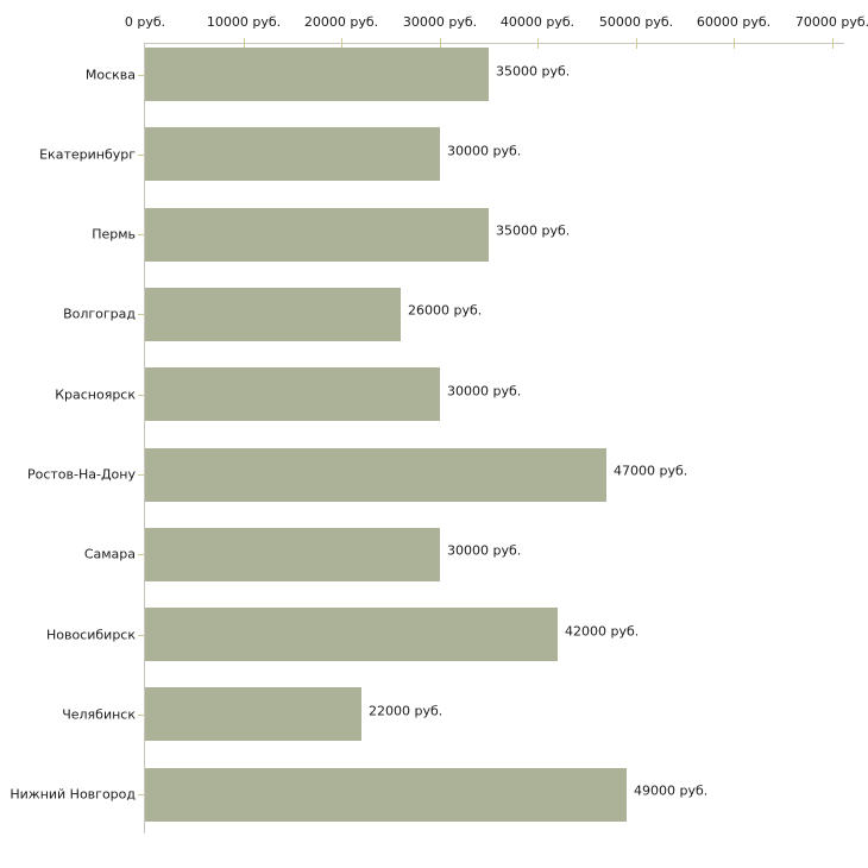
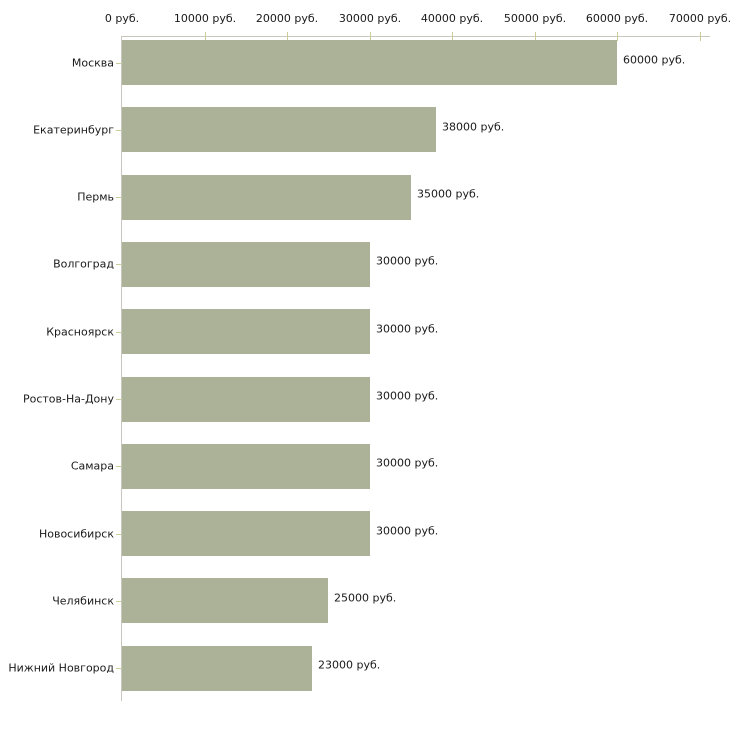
Москва: 35000 -> 60000
Екатеринбург: 30000 -> 38000
Волгоград: 26000 -> 30000
Ростов-На-Дону: 47000 -> 30000
Новосибирск: 42000 -> 30000
Челябинск: 22000 -> 25000
Нижний Новгород: 49000 -> 23000
